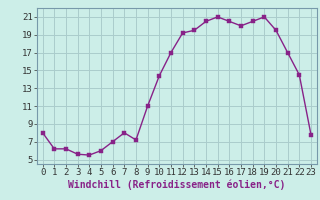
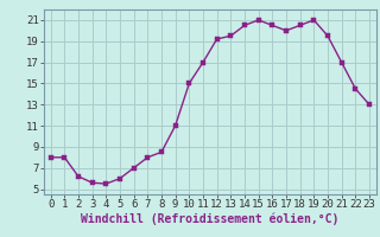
1: 6.2 -> 8.0
8: 7.2 -> 8.5
10: 14.4 -> 15.0
23: 7.8 -> 13.0
